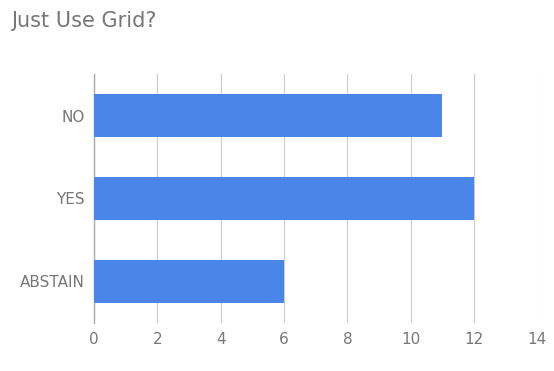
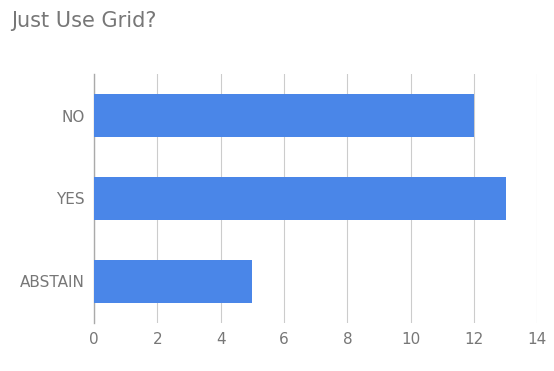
NO: 11 -> 12
YES: 12 -> 13
ABSTAIN: 6 -> 5
